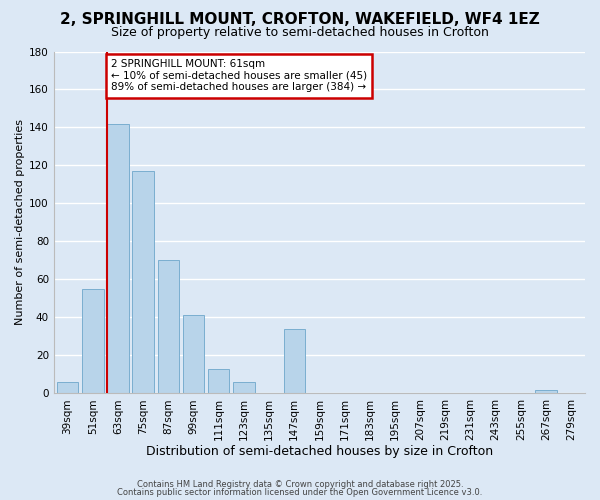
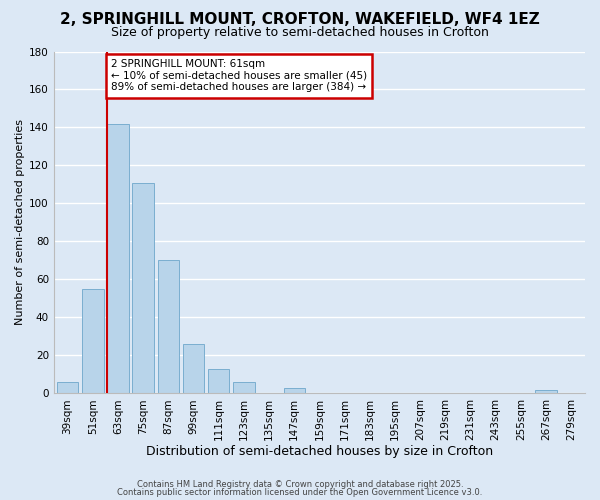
75sqm: 117 -> 111
99sqm: 41 -> 26
147sqm: 34 -> 3
